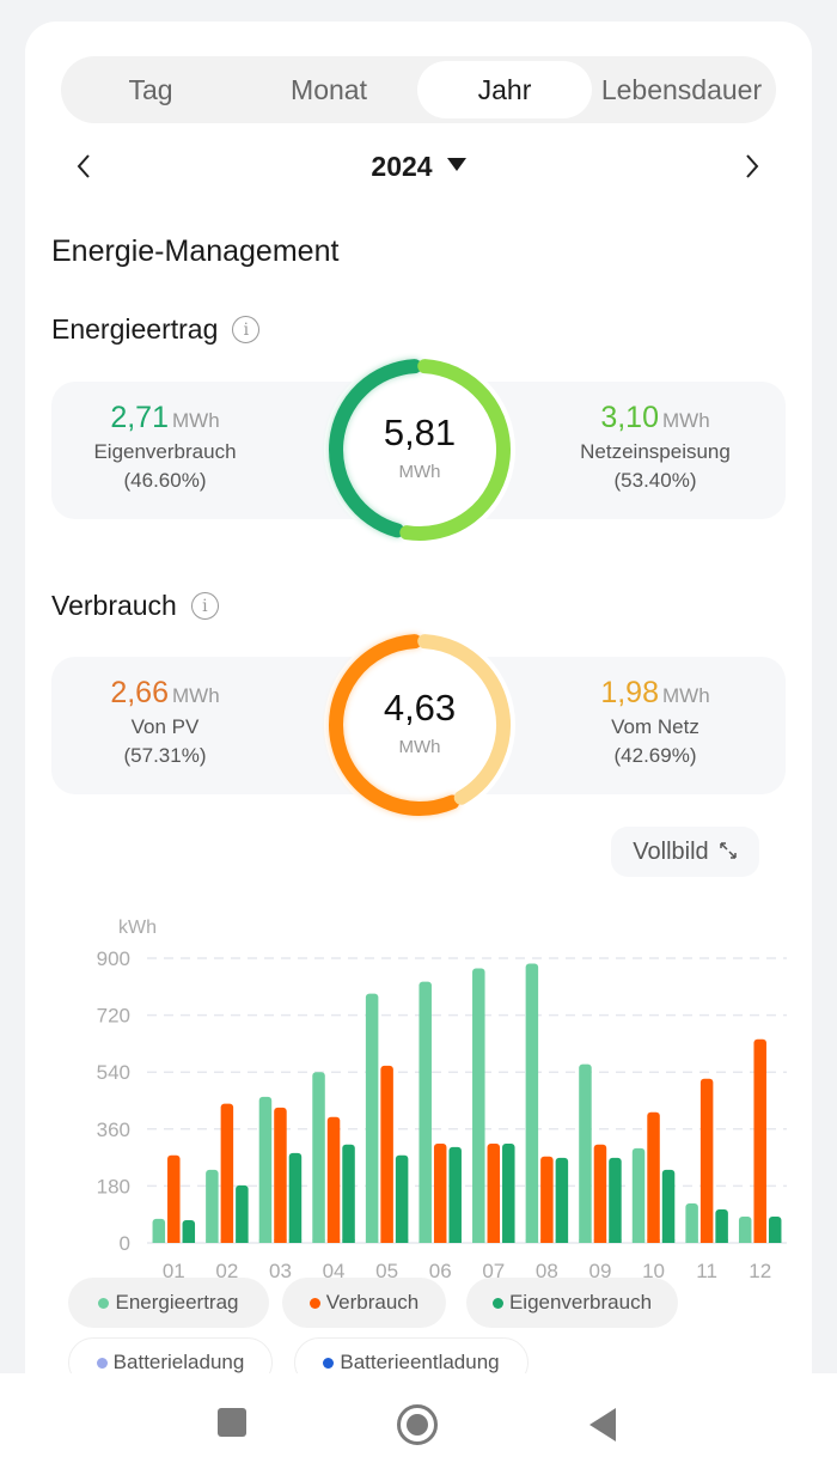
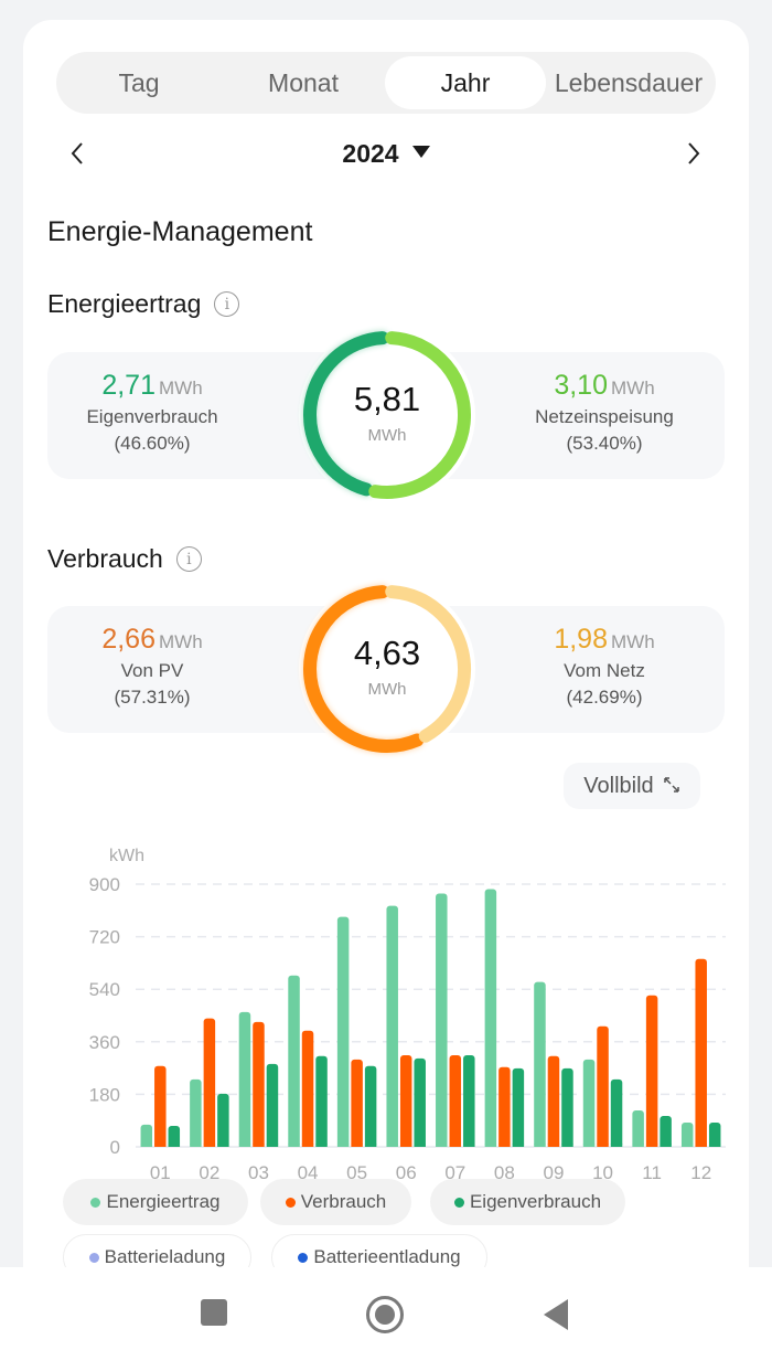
Energieertrag/04: 540 -> 590
Verbrauch/05: 560 -> 300
